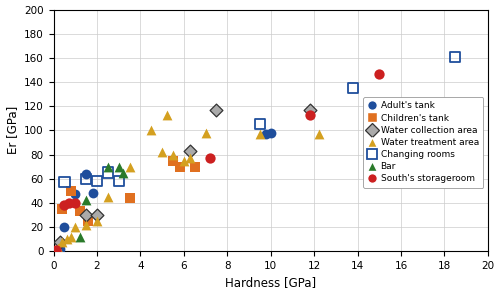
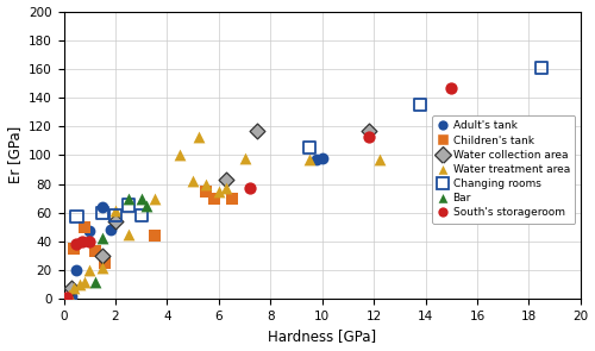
Water collection area/2: 30 -> 54
Water treatment area/2: 25 -> 61
